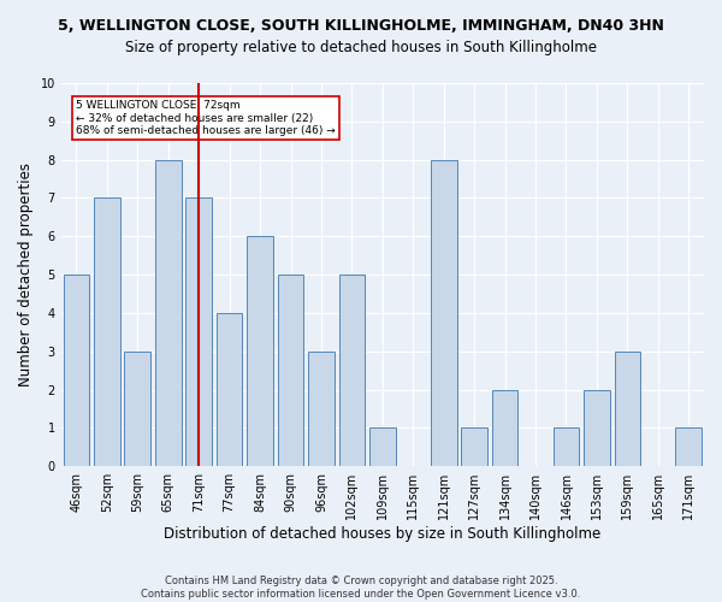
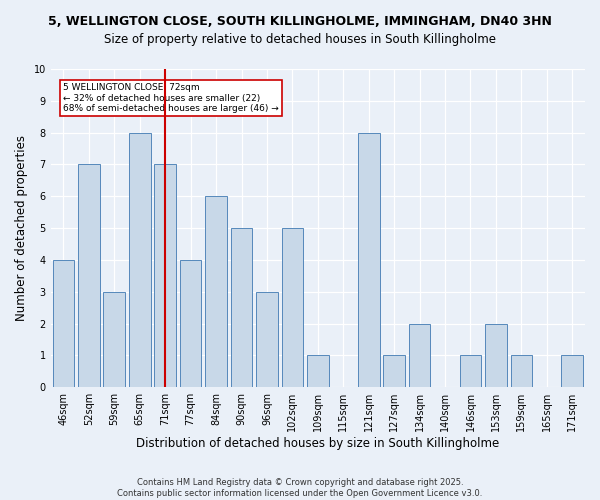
46sqm: 5 -> 4
159sqm: 3 -> 1
